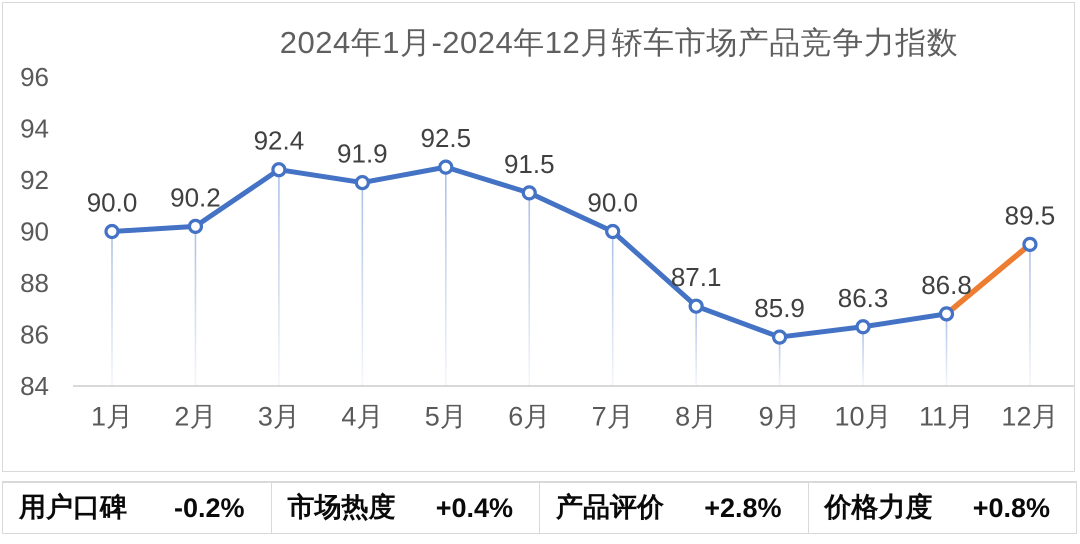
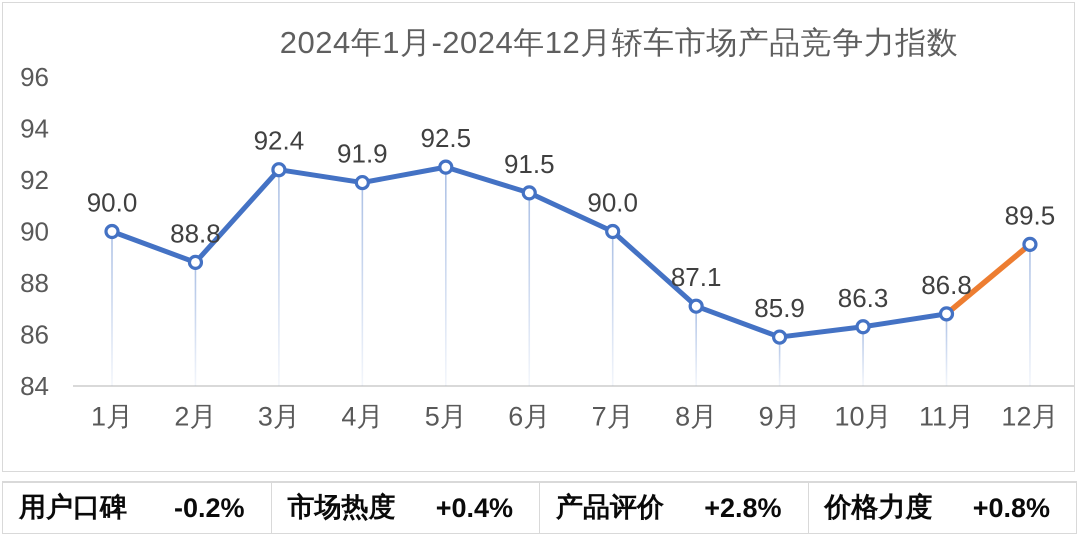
2月: 90.2 -> 88.8
